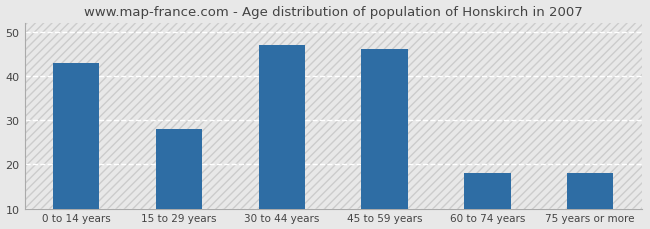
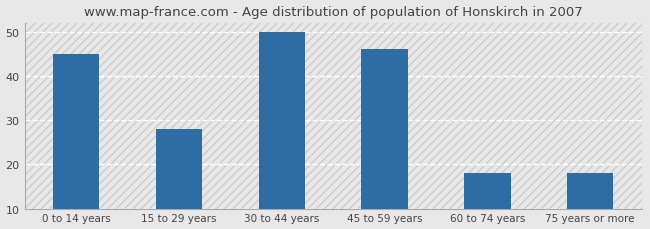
0 to 14 years: 43 -> 45
30 to 44 years: 47 -> 50
